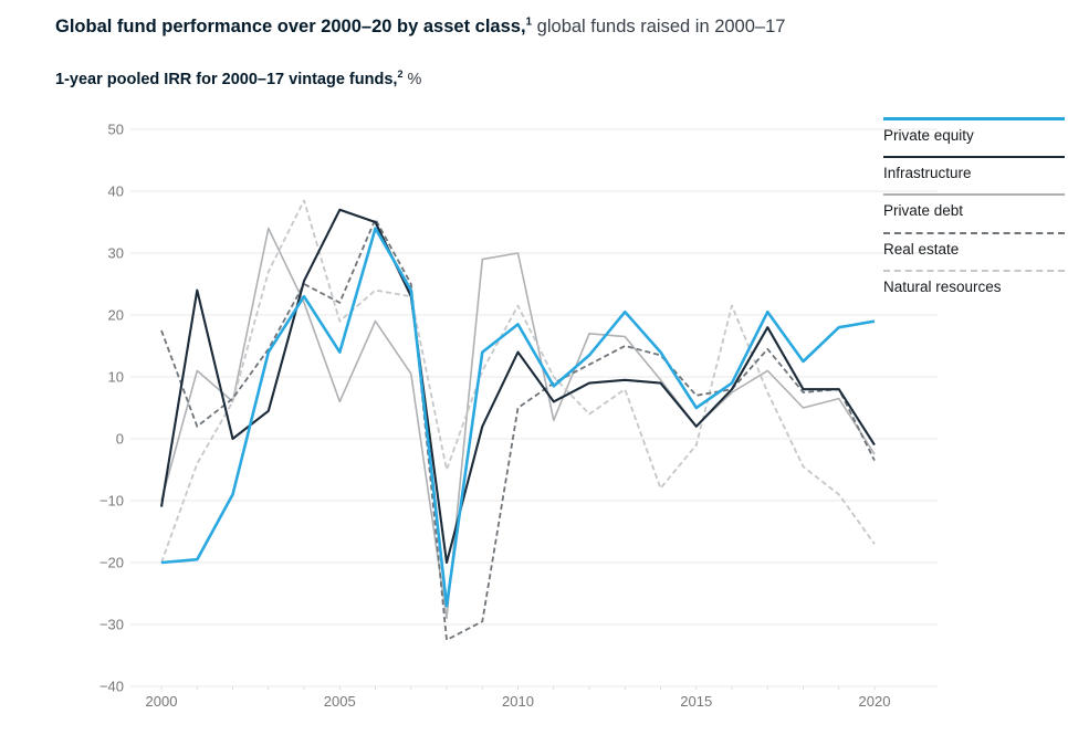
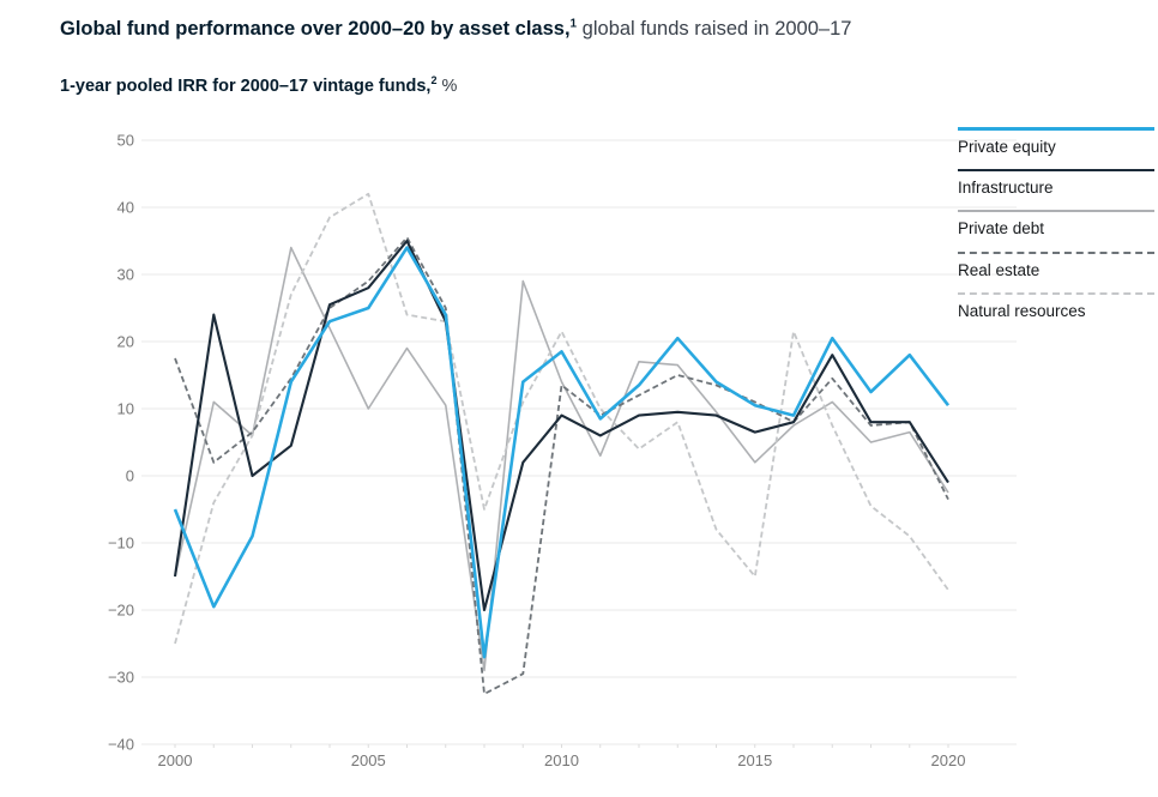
Private equity/2000: -20 -> -5
Infrastructure/2000: -11 -> -15
Private debt/2000: -10 -> -15
Natural resources/2000: -20 -> -25
Private equity/2005: 14 -> 25
Infrastructure/2005: 37 -> 28
Private debt/2005: 6 -> 10
Real estate/2005: 22 -> 29
Natural resources/2005: 19 -> 42
Infrastructure/2010: 14 -> 9
Private debt/2010: 30 -> 14
Real estate/2010: 5 -> 14
Private equity/2015: 5 -> 10
Infrastructure/2015: 2 -> 6
Real estate/2015: 7 -> 11
Natural resources/2015: -1 -> -15
Private equity/2020: 19 -> 10
